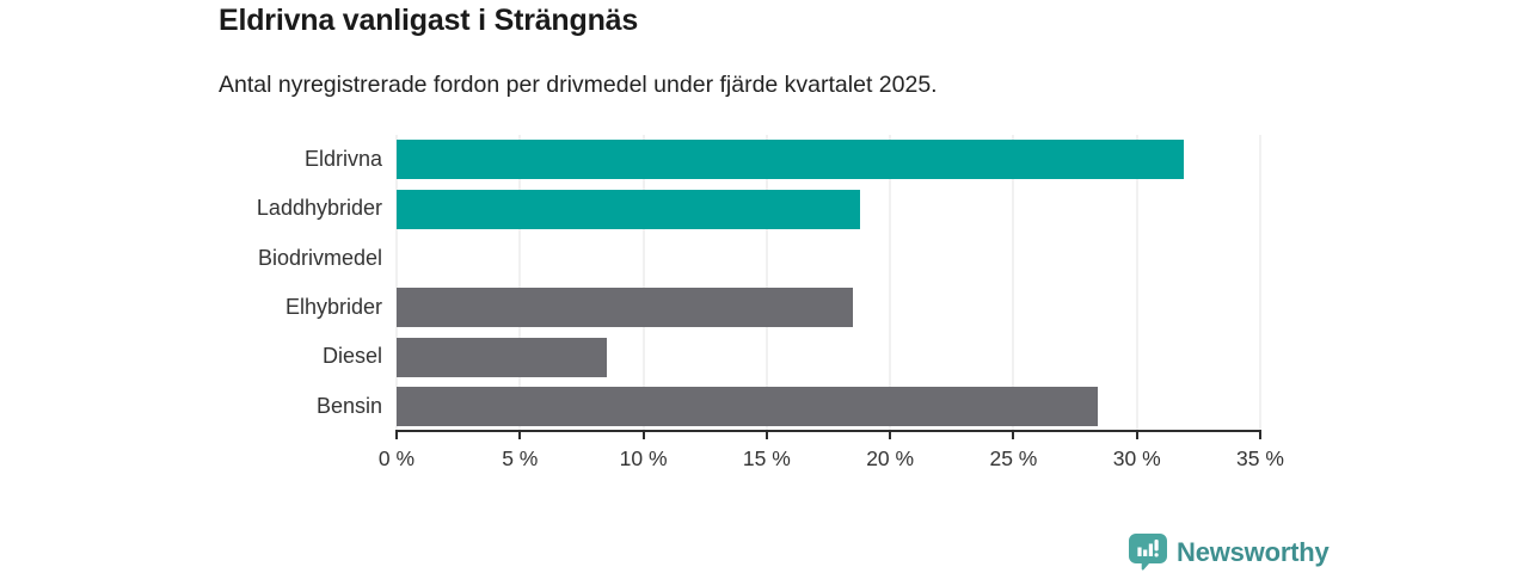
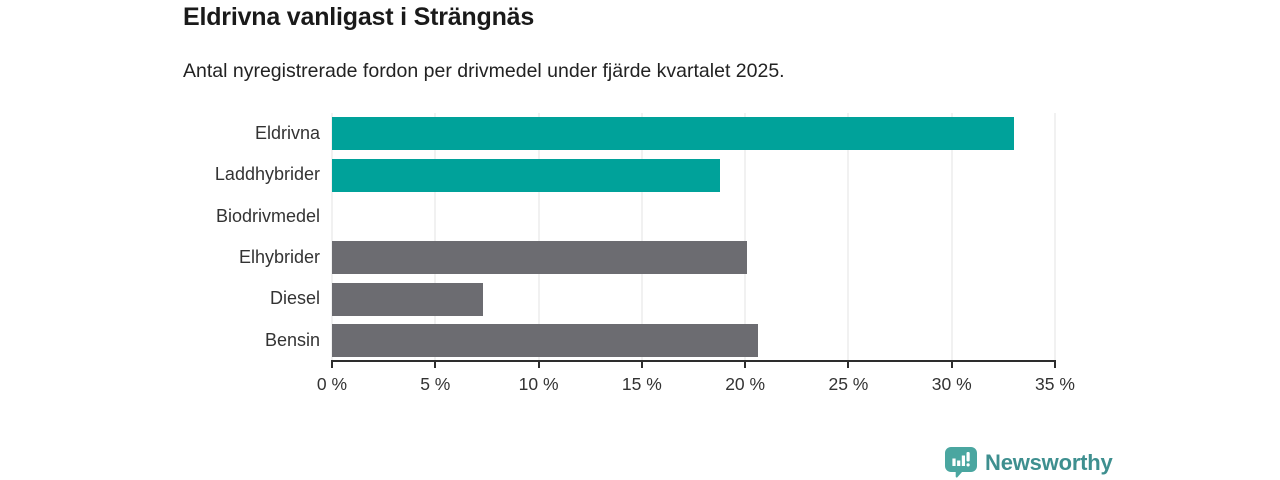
Eldrivna: 31.9% -> 33.0%
Elhybrider: 18.5% -> 20.1%
Diesel: 8.5% -> 7.3%
Bensin: 28.4% -> 20.6%
